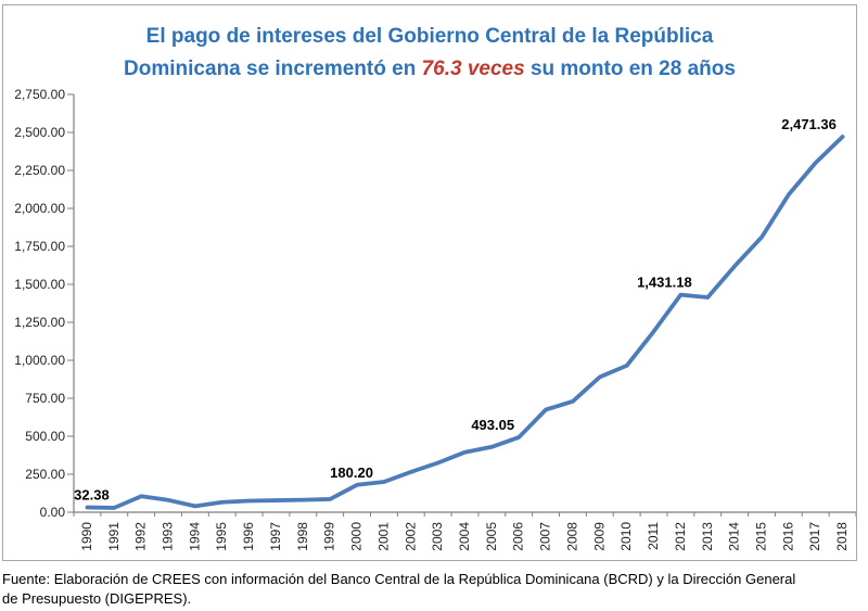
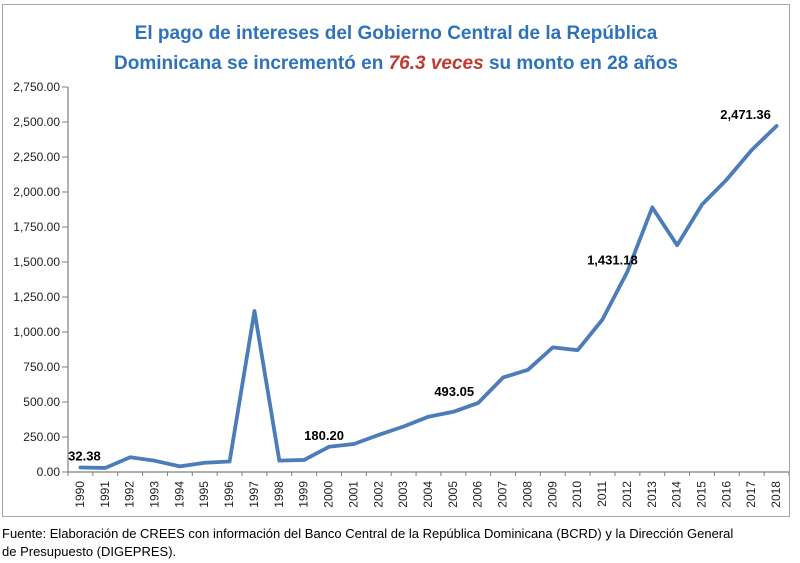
1997: 80 -> 1150
2010: 960 -> 870
2011: 1190 -> 1090
2013: 1410 -> 1890
2015: 1810 -> 1910
